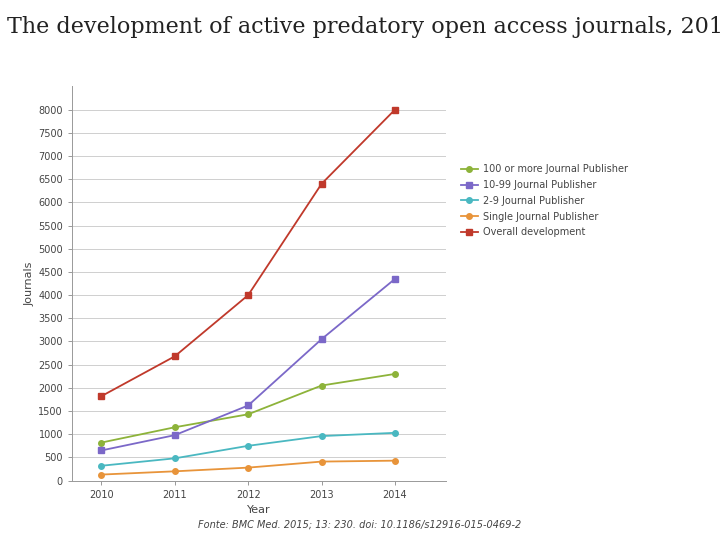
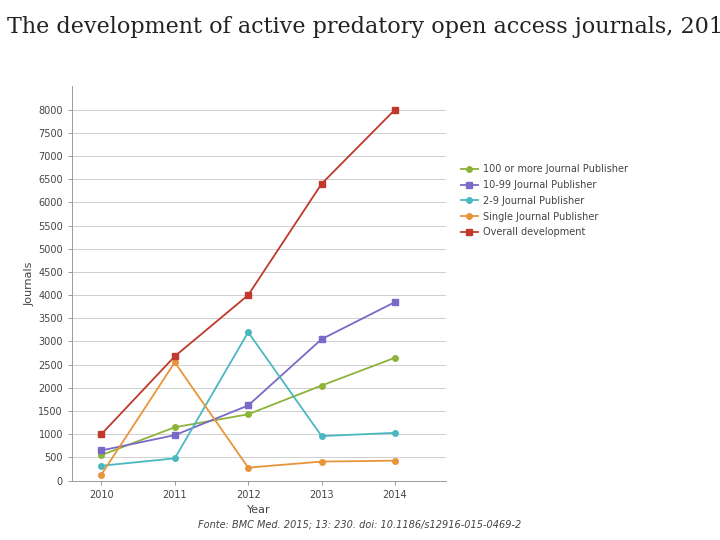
100 or more Journal Publisher/2010: 820 -> 550
Overall development/2010: 1820 -> 1000
Single Journal Publisher/2011: 200 -> 2550
2-9 Journal Publisher/2012: 750 -> 3200
100 or more Journal Publisher/2014: 2300 -> 2650
10-99 Journal Publisher/2014: 4350 -> 3850
